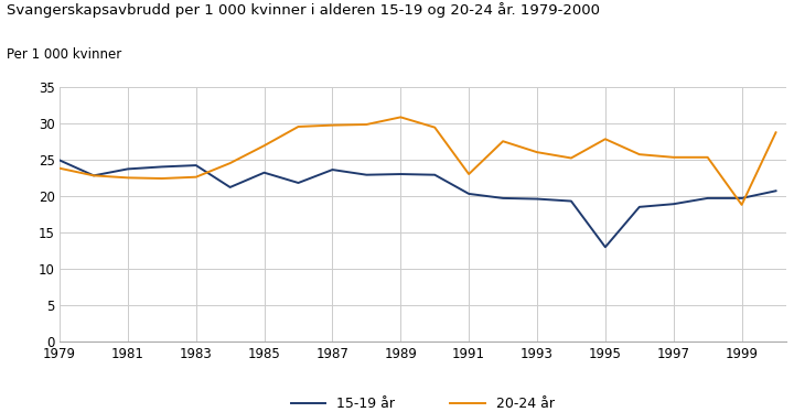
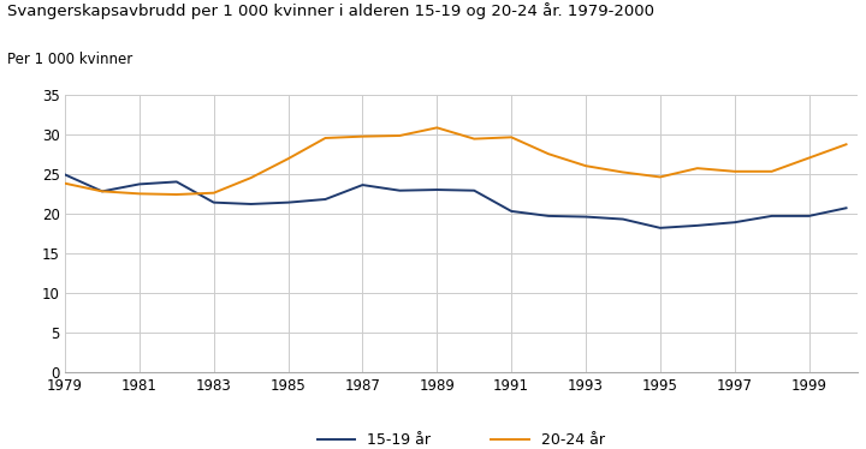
15-19 år/1983: 24.2 -> 21.4
15-19 år/1985: 23.2 -> 21.4
20-24 år/1991: 23.0 -> 29.6
15-19 år/1995: 13.0 -> 18.2
20-24 år/1995: 27.8 -> 24.6
20-24 år/1999: 18.8 -> 27.0
